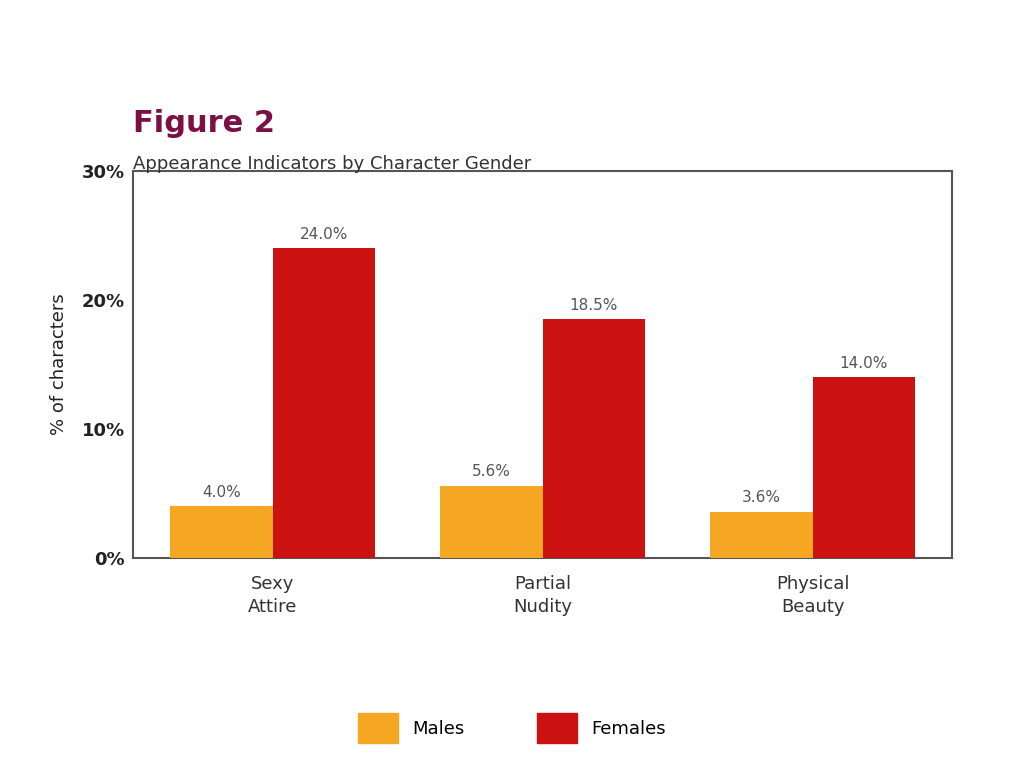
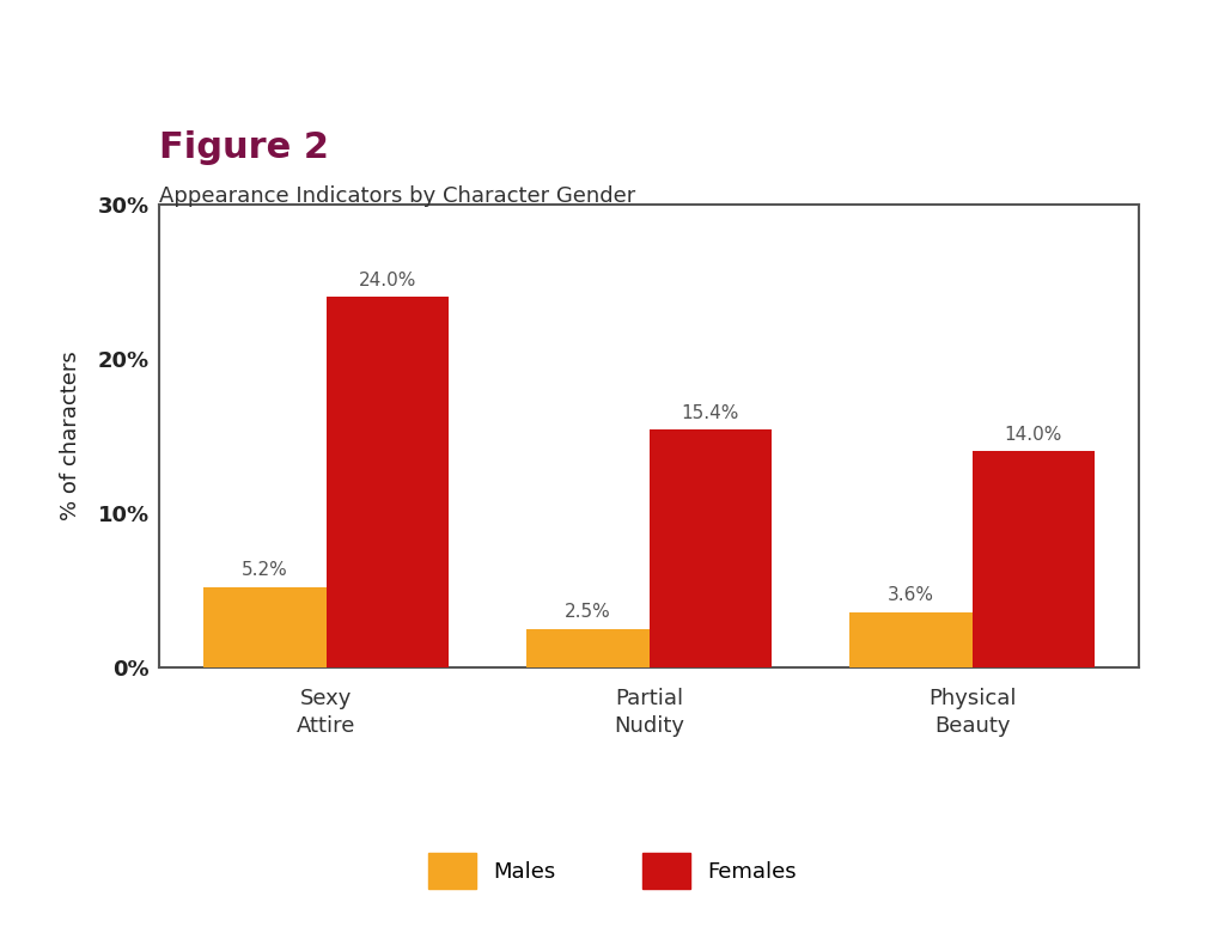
Males/Sexy Attire: 4.0% -> 5.2%
Males/Partial Nudity: 5.6% -> 2.5%
Females/Partial Nudity: 18.5% -> 15.4%
